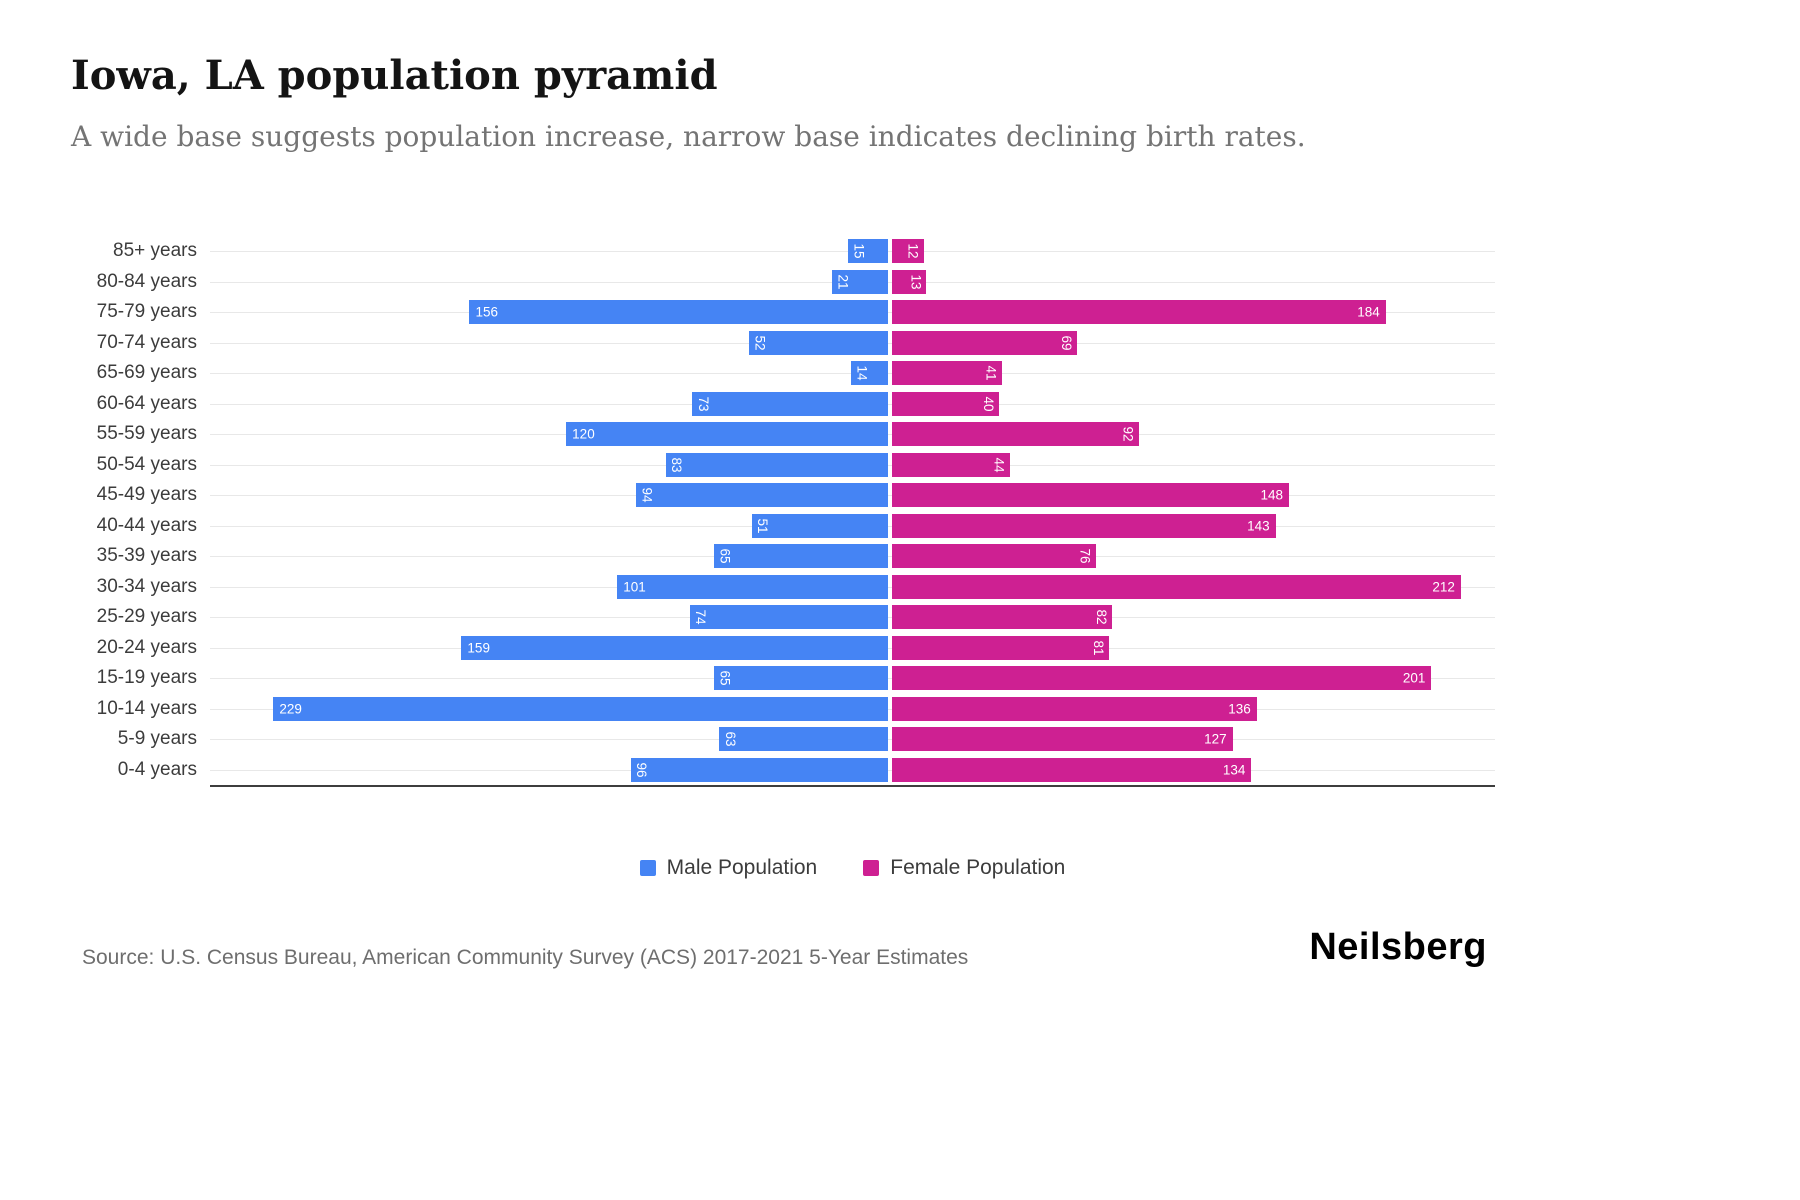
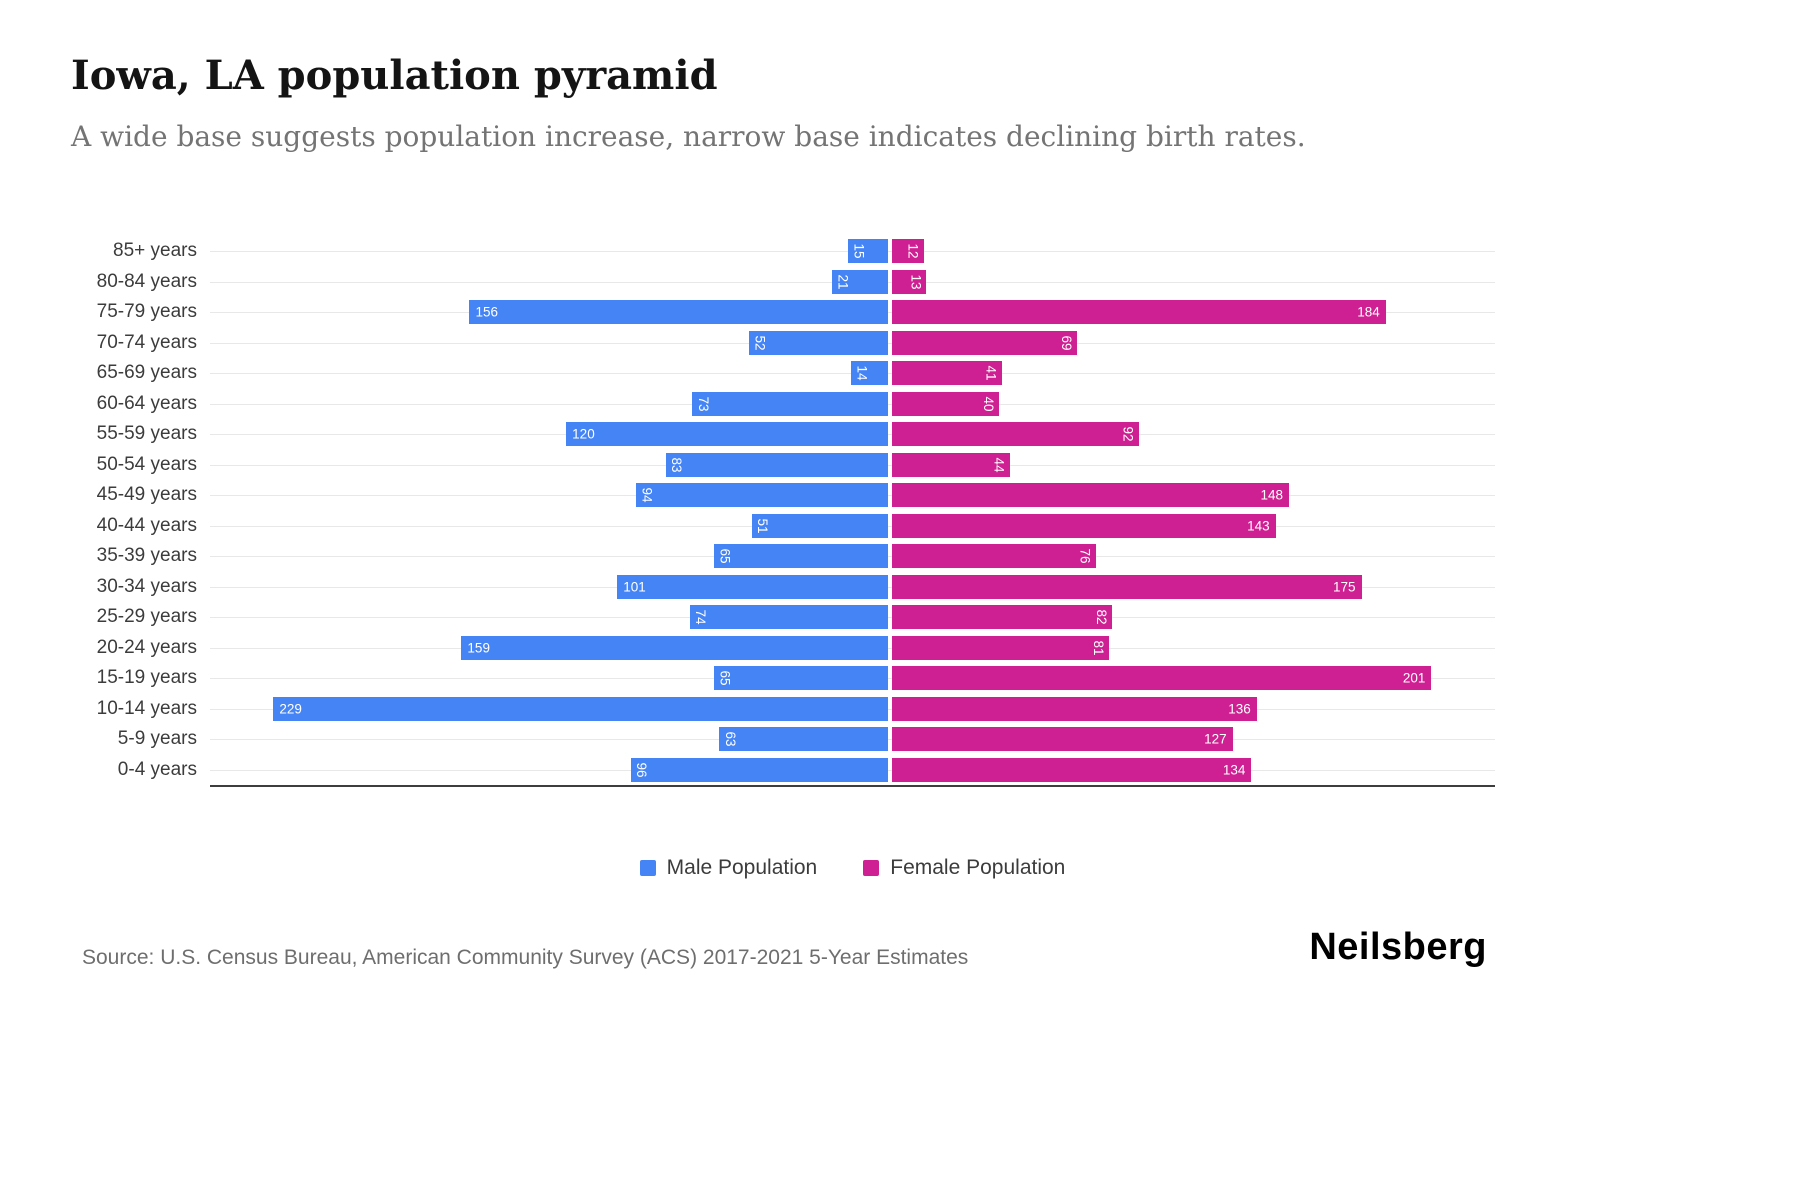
Female Population/30-34 years: 212 -> 175
